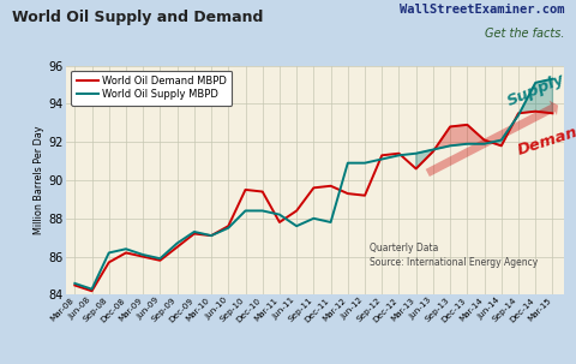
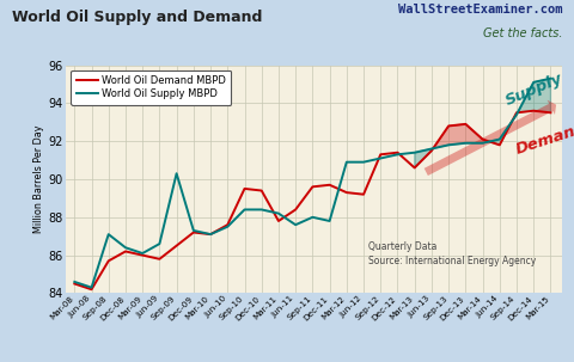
World Oil Supply MBPD/Sep-08: 86.2 -> 87.1
World Oil Supply MBPD/Jun-09: 85.9 -> 86.6
World Oil Supply MBPD/Sep-09: 86.7 -> 90.3
